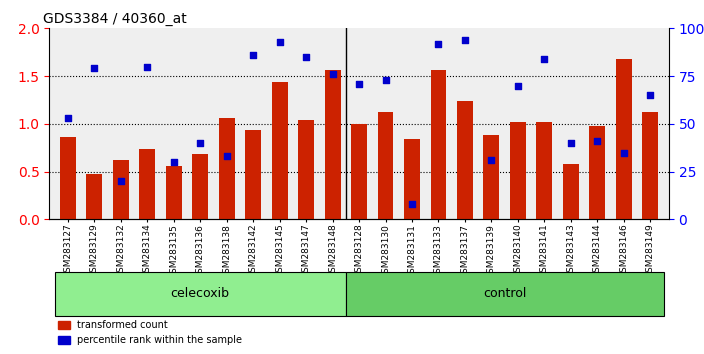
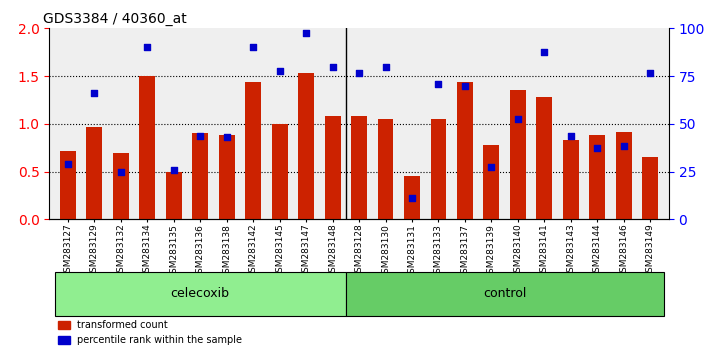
transformed count/GSM283127: 0.86 -> 0.72
percentile rank within the sample/GSM283127: 1.06 -> 0.58
transformed count/GSM283129: 0.48 -> 0.97
percentile rank within the sample/GSM283129: 1.58 -> 1.32
transformed count/GSM283132: 0.62 -> 0.70
percentile rank within the sample/GSM283132: 0.40 -> 0.50
transformed count/GSM283134: 0.74 -> 1.50
percentile rank within the sample/GSM283134: 1.60 -> 1.80
transformed count/GSM283135: 0.56 -> 0.50
percentile rank within the sample/GSM283135: 0.60 -> 0.52
transformed count/GSM283136: 0.68 -> 0.90
percentile rank within the sample/GSM283136: 0.80 -> 0.87
transformed count/GSM283138: 1.06 -> 0.88
percentile rank within the sample/GSM283138: 0.66 -> 0.86
transformed count/GSM283142: 0.94 -> 1.44
percentile rank within the sample/GSM283142: 1.72 -> 1.80
transformed count/GSM283145: 1.44 -> 1.00
percentile rank within the sample/GSM283145: 1.86 -> 1.55
transformed count/GSM283147: 1.04 -> 1.53
percentile rank within the sample/GSM283147: 1.70 -> 1.95
transformed count/GSM283148: 1.56 -> 1.08
percentile rank within the sample/GSM283148: 1.52 -> 1.60
transformed count/GSM283128: 1.00 -> 1.08
percentile rank within the sample/GSM283128: 1.42 -> 1.53
transformed count/GSM283130: 1.12 -> 1.05
percentile rank within the sample/GSM283130: 1.46 -> 1.60
transformed count/GSM283131: 0.84 -> 0.45
percentile rank within the sample/GSM283131: 0.16 -> 0.22
transformed count/GSM283133: 1.56 -> 1.05
percentile rank within the sample/GSM283133: 1.84 -> 1.42
transformed count/GSM283137: 1.24 -> 1.44
percentile rank within the sample/GSM283137: 1.88 -> 1.40
transformed count/GSM283139: 0.88 -> 0.78
percentile rank within the sample/GSM283139: 0.62 -> 0.55
transformed count/GSM283140: 1.02 -> 1.35
percentile rank within the sample/GSM283140: 1.40 -> 1.05
transformed count/GSM283141: 1.02 -> 1.28
percentile rank within the sample/GSM283141: 1.68 -> 1.75
transformed count/GSM283143: 0.58 -> 0.83
percentile rank within the sample/GSM283143: 0.80 -> 0.87
transformed count/GSM283144: 0.98 -> 0.88
percentile rank within the sample/GSM283144: 0.82 -> 0.75
transformed count/GSM283146: 1.68 -> 0.92
percentile rank within the sample/GSM283146: 0.70 -> 0.77
transformed count/GSM283149: 1.12 -> 0.65
percentile rank within the sample/GSM283149: 1.30 -> 1.53
